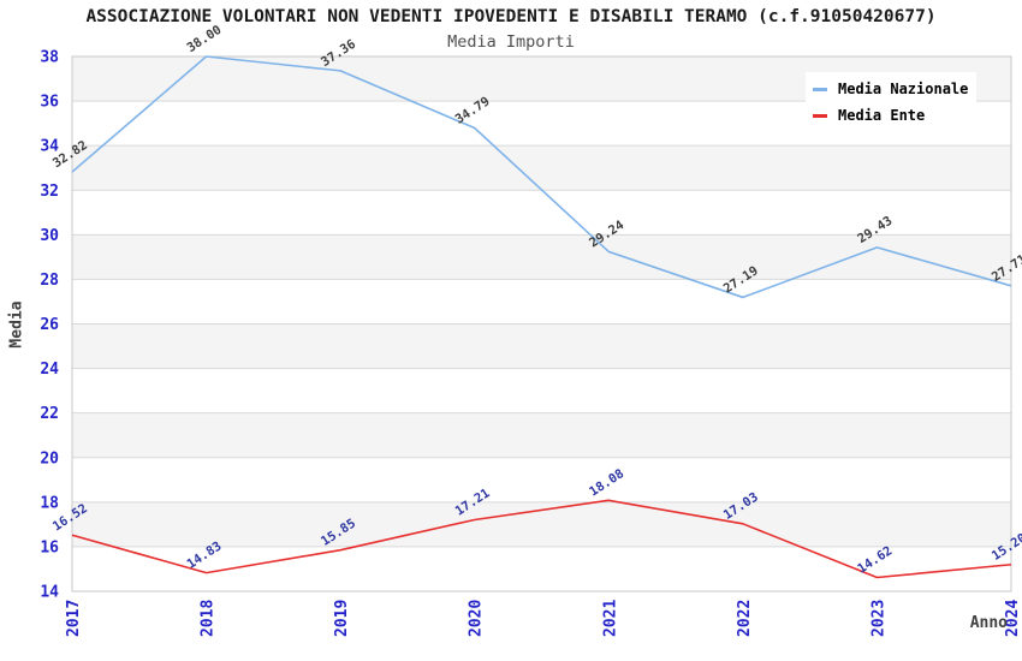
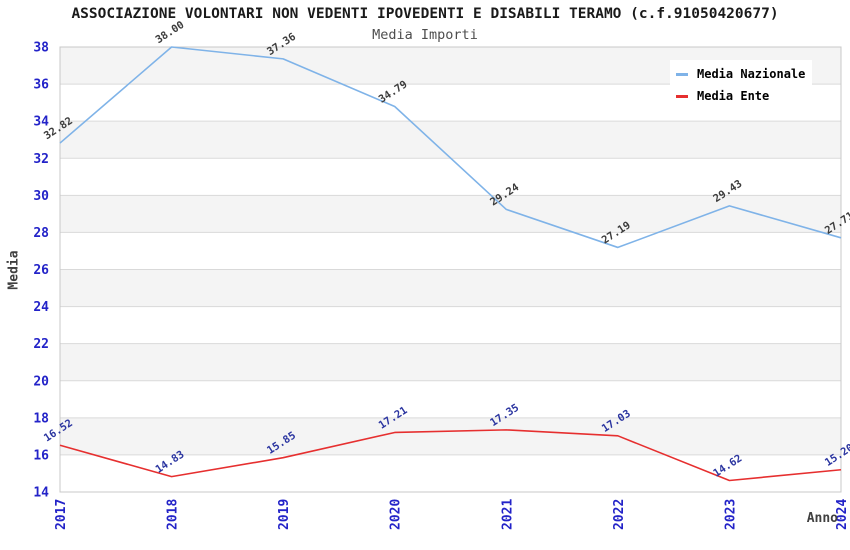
Media Ente/2021: 18.08 -> 17.35
